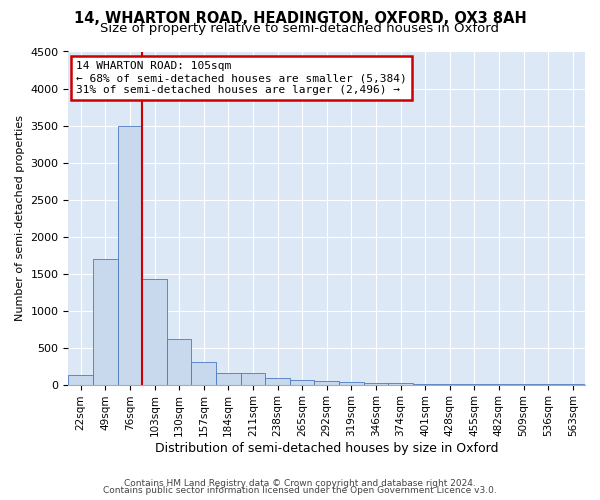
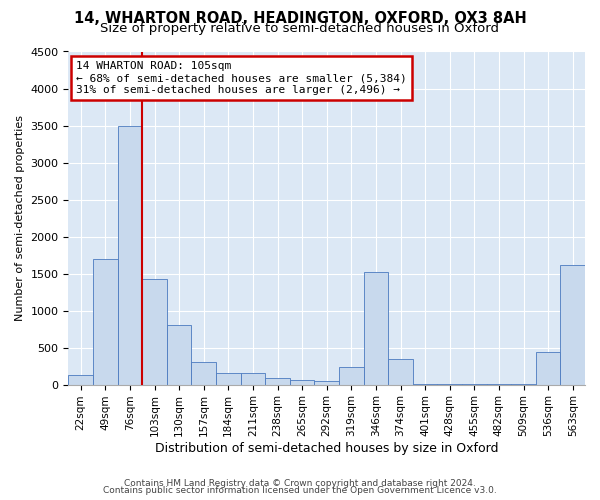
130sqm: 620 -> 800
319sqm: 40 -> 240
346sqm: 30 -> 1520
374sqm: 20 -> 340
536sqm: 0 -> 440
563sqm: 0 -> 1620
